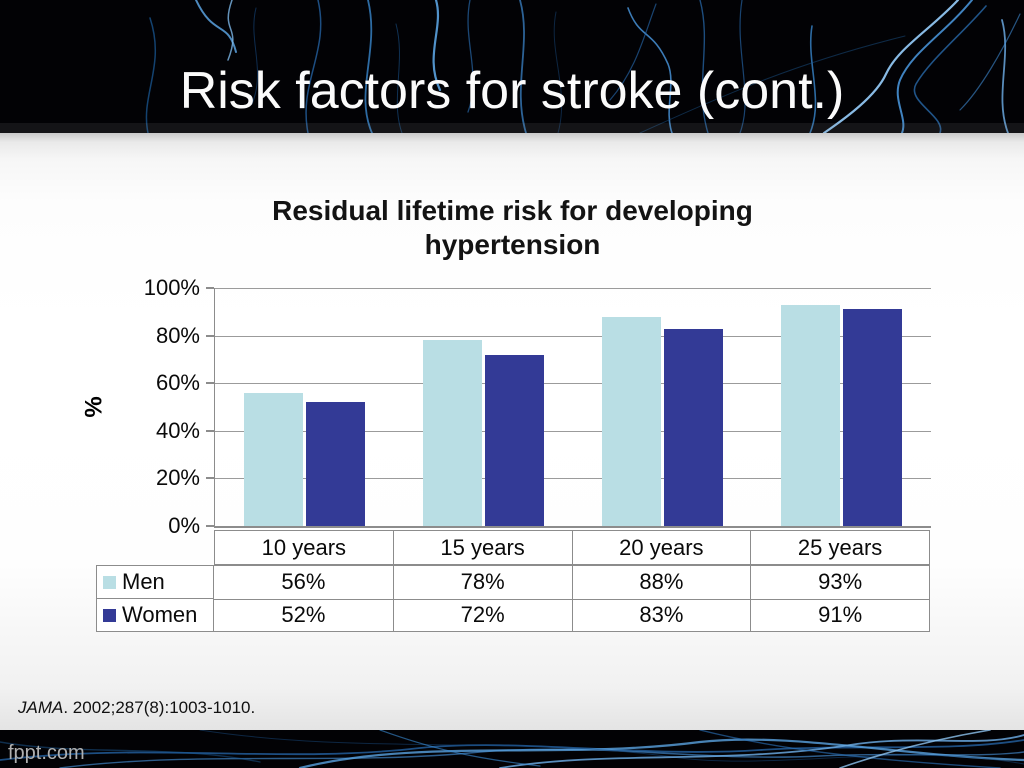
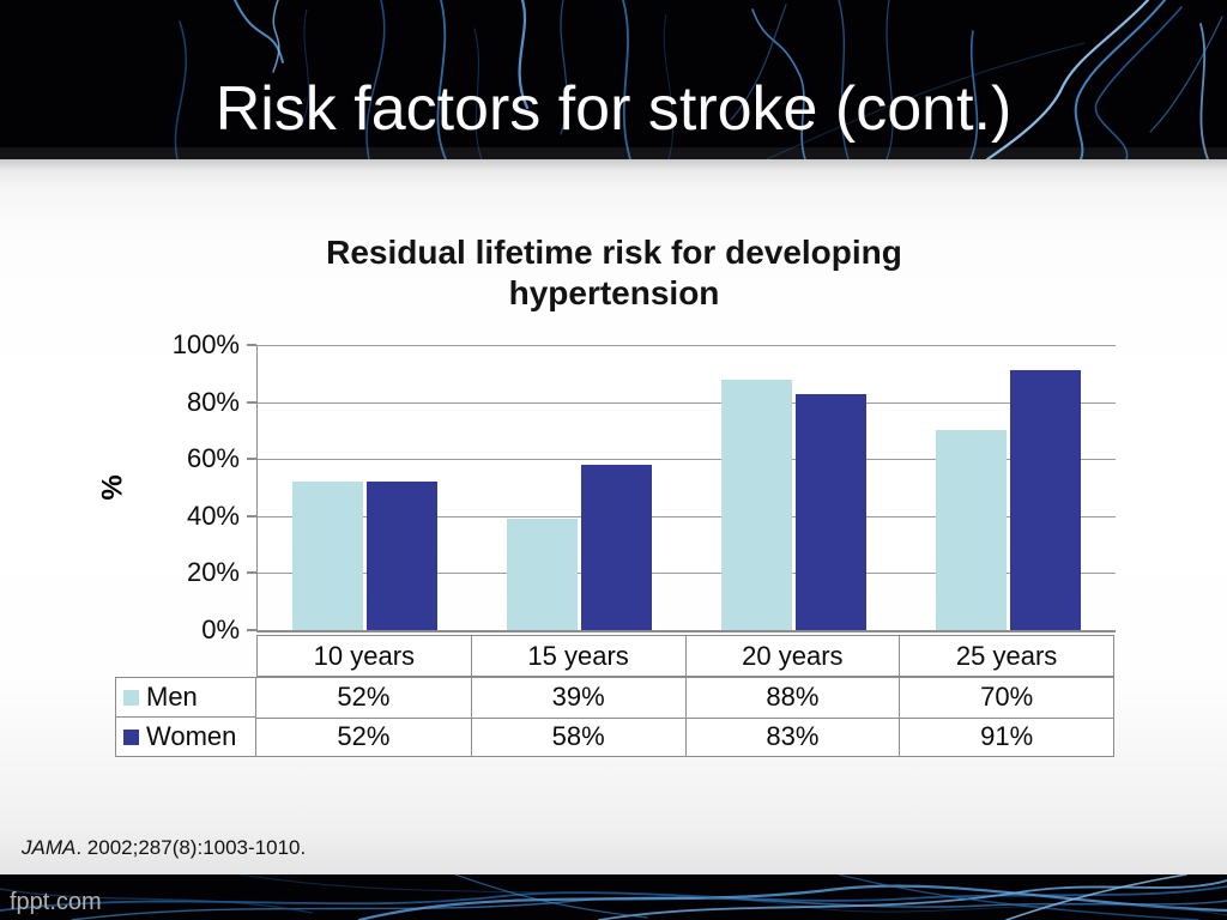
Men/10 years: 56% -> 52%
Men/15 years: 78% -> 39%
Women/15 years: 72% -> 58%
Men/25 years: 93% -> 70%
